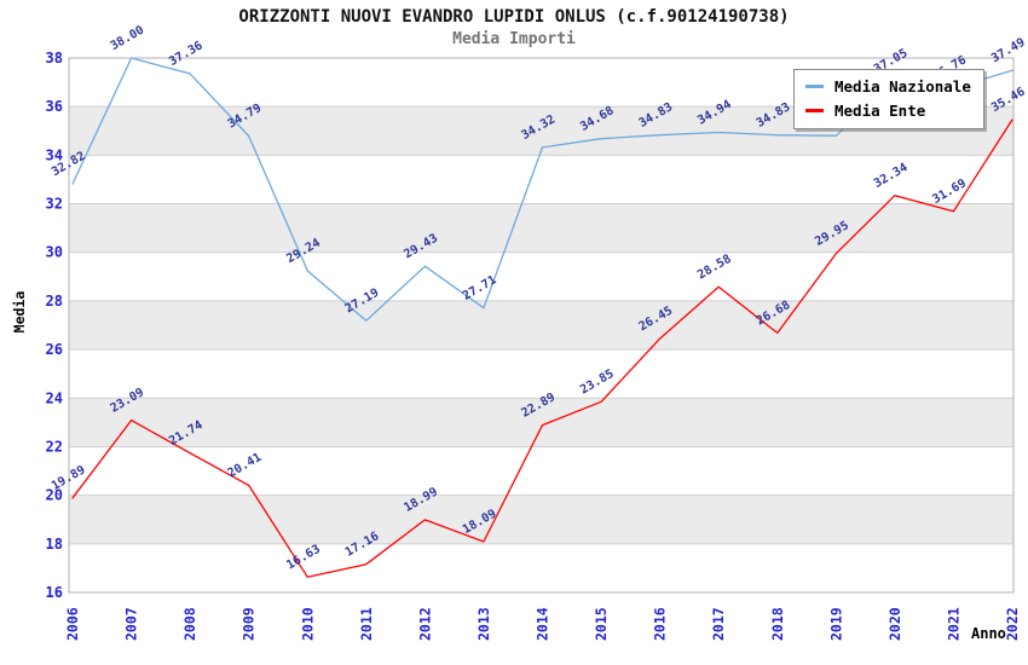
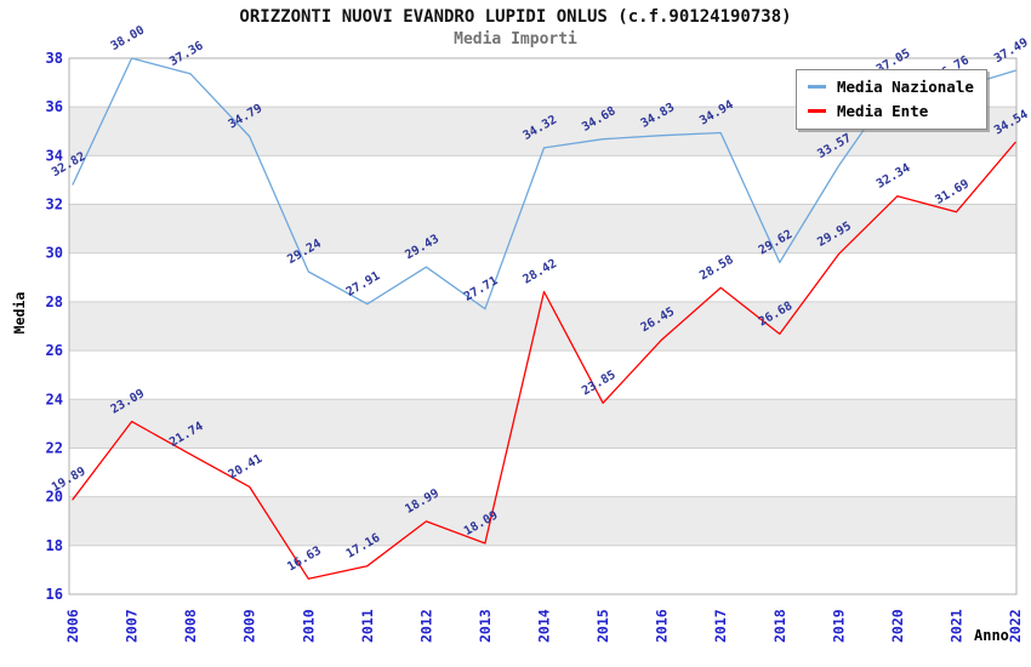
Media Nazionale/2011: 27.19 -> 27.91
Media Ente/2014: 22.89 -> 28.42
Media Nazionale/2018: 34.83 -> 29.62
Media Nazionale/2019: 34.80 -> 33.57
Media Ente/2022: 35.46 -> 34.54
